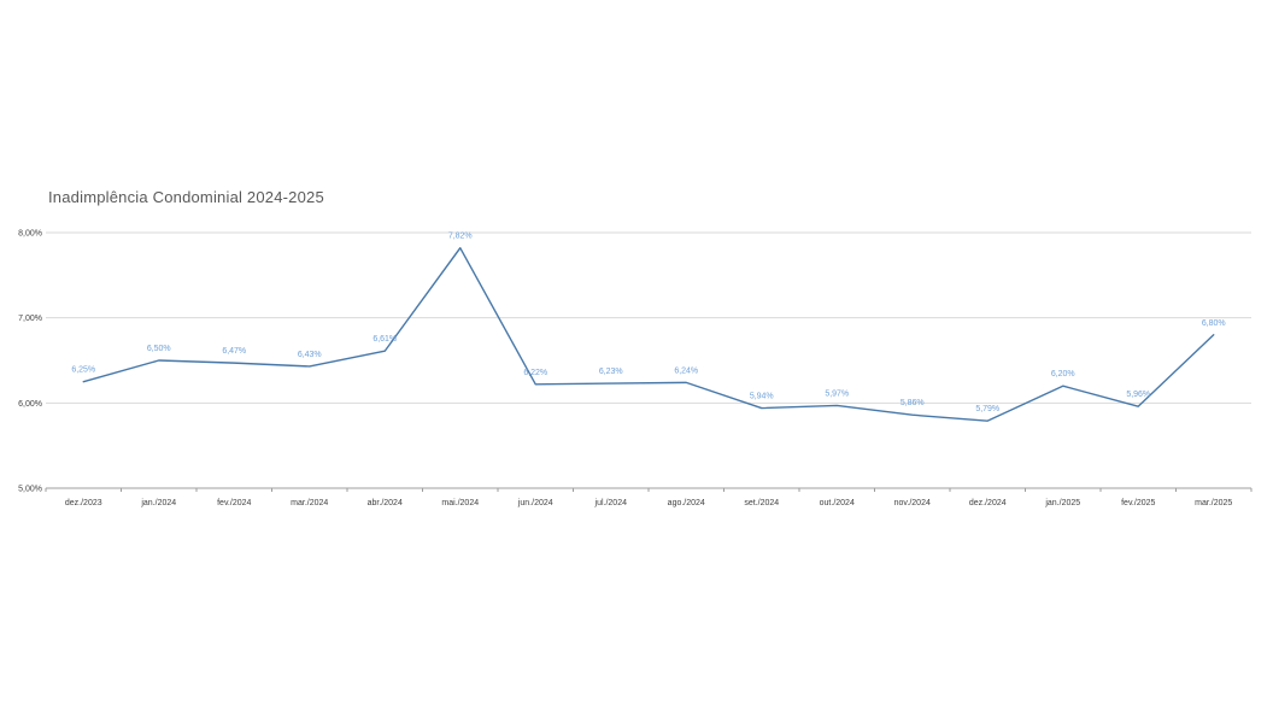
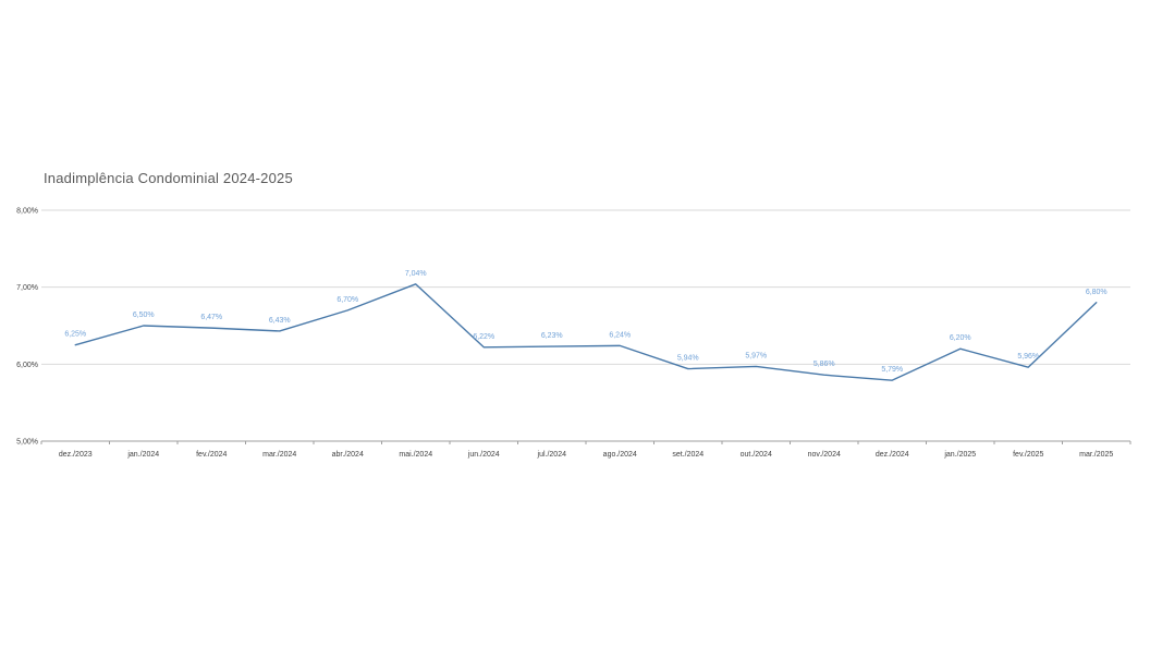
abr./2024: 6,61% -> 6,70%
mai./2024: 7,82% -> 7,04%
